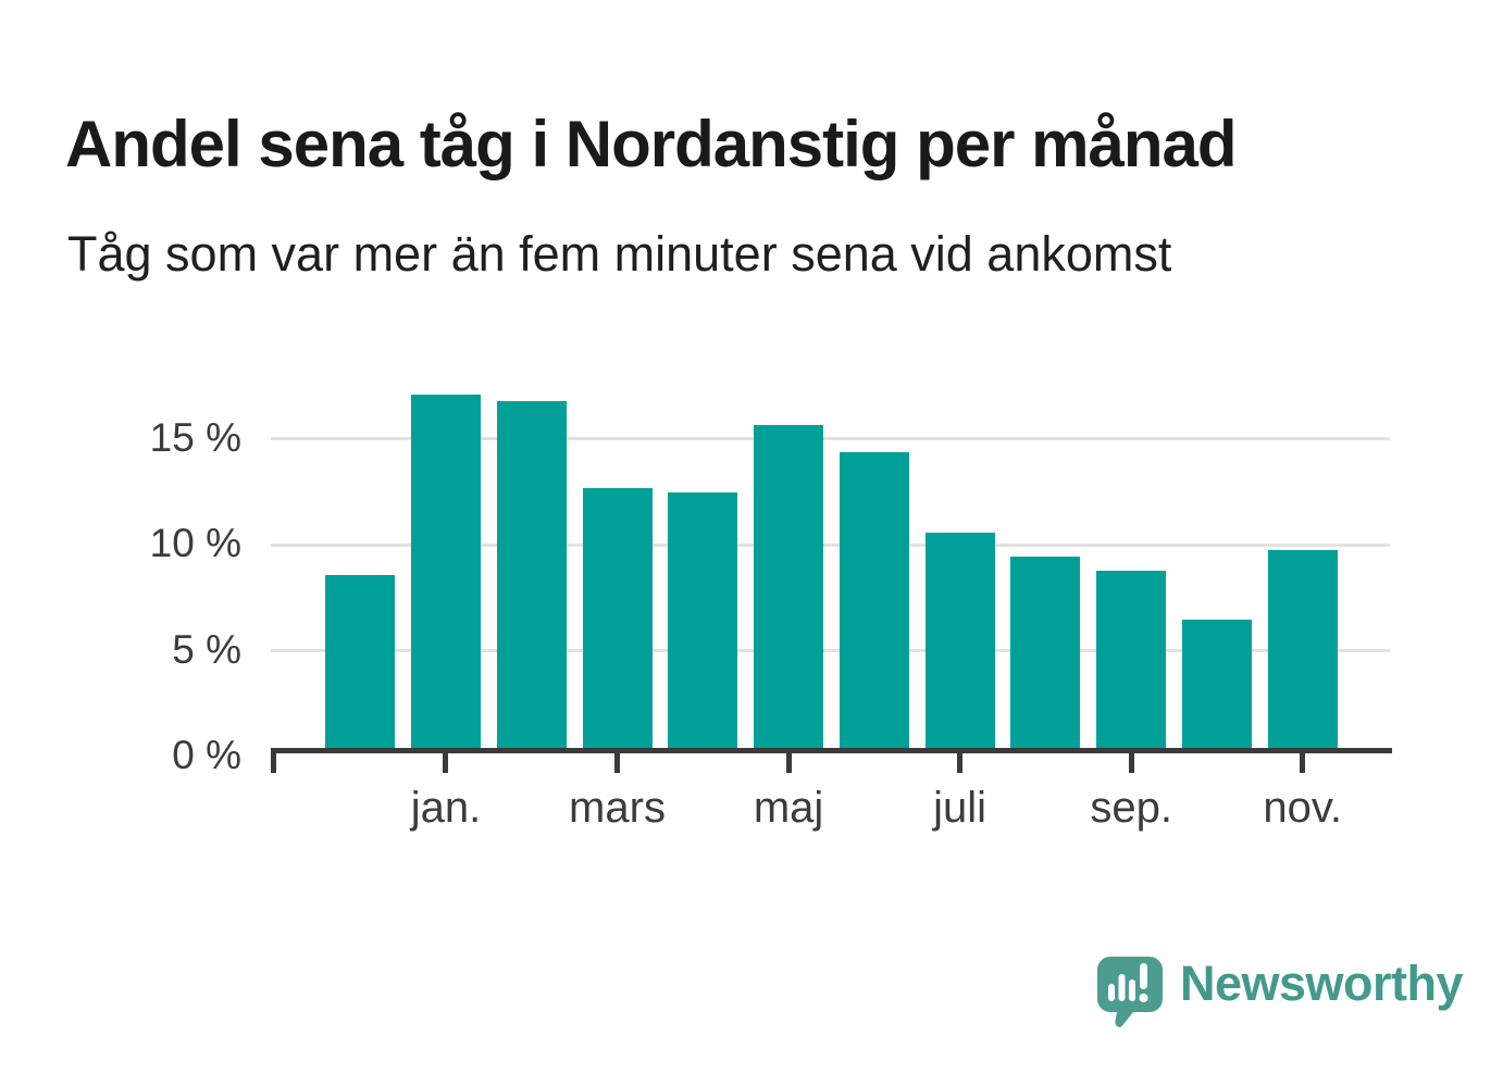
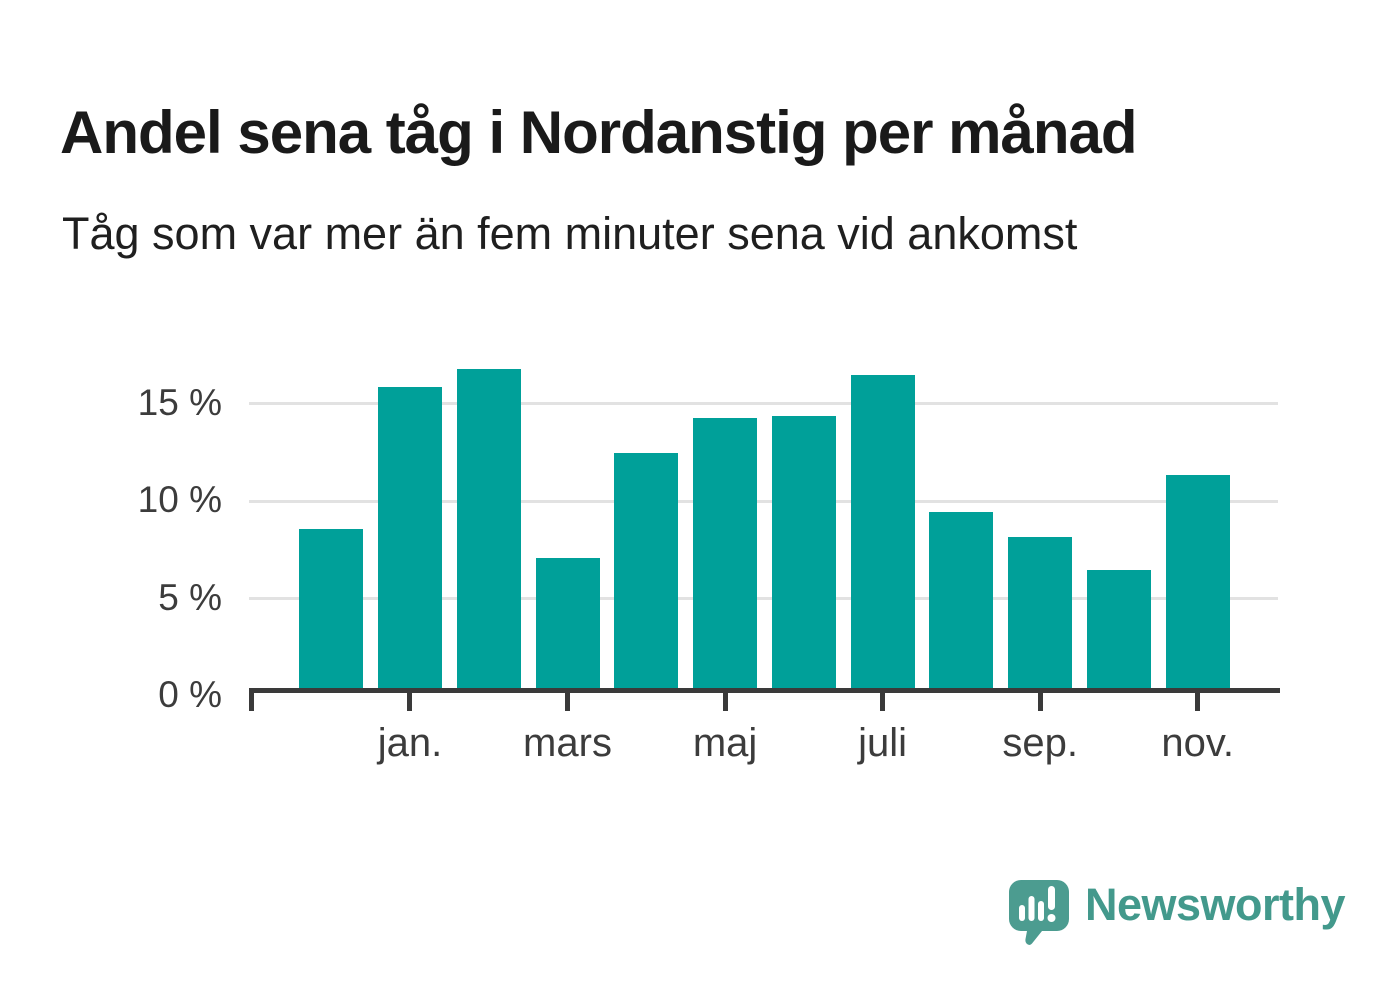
jan.: 16.8% -> 15.6%
mars: 12.4% -> 6.8%
maj: 15.4% -> 14.0%
juli: 10.3% -> 16.2%
sep.: 8.5% -> 7.9%
nov.: 9.5% -> 11.1%
